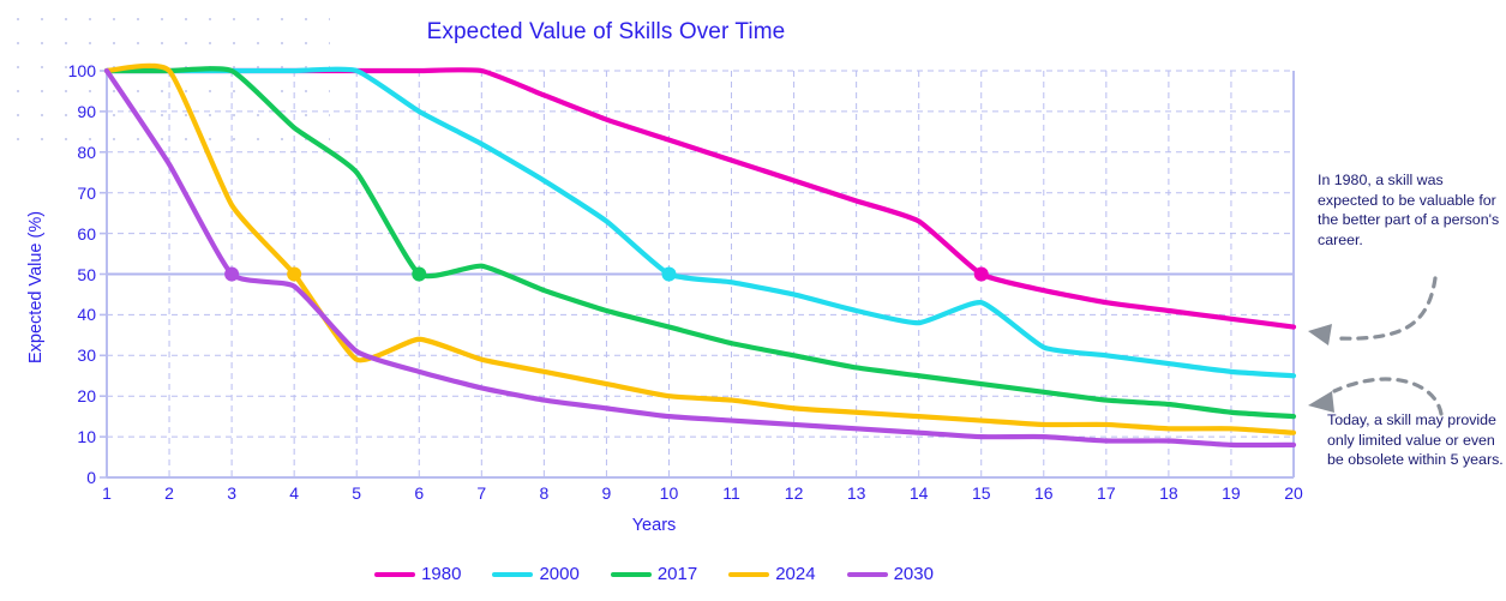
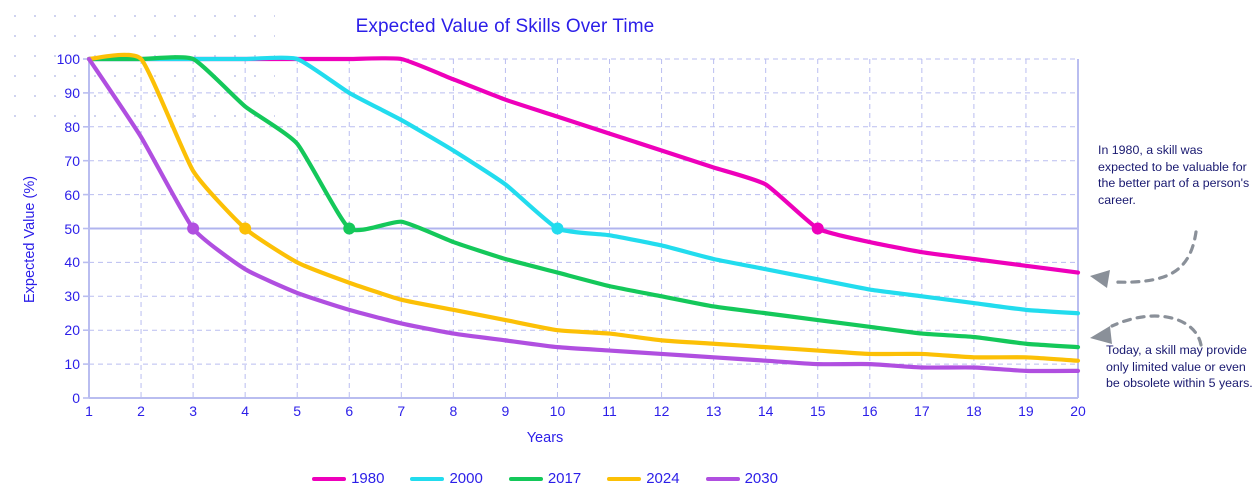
2030/4: 47 -> 38
2024/5: 29 -> 40
2000/15: 43 -> 35
